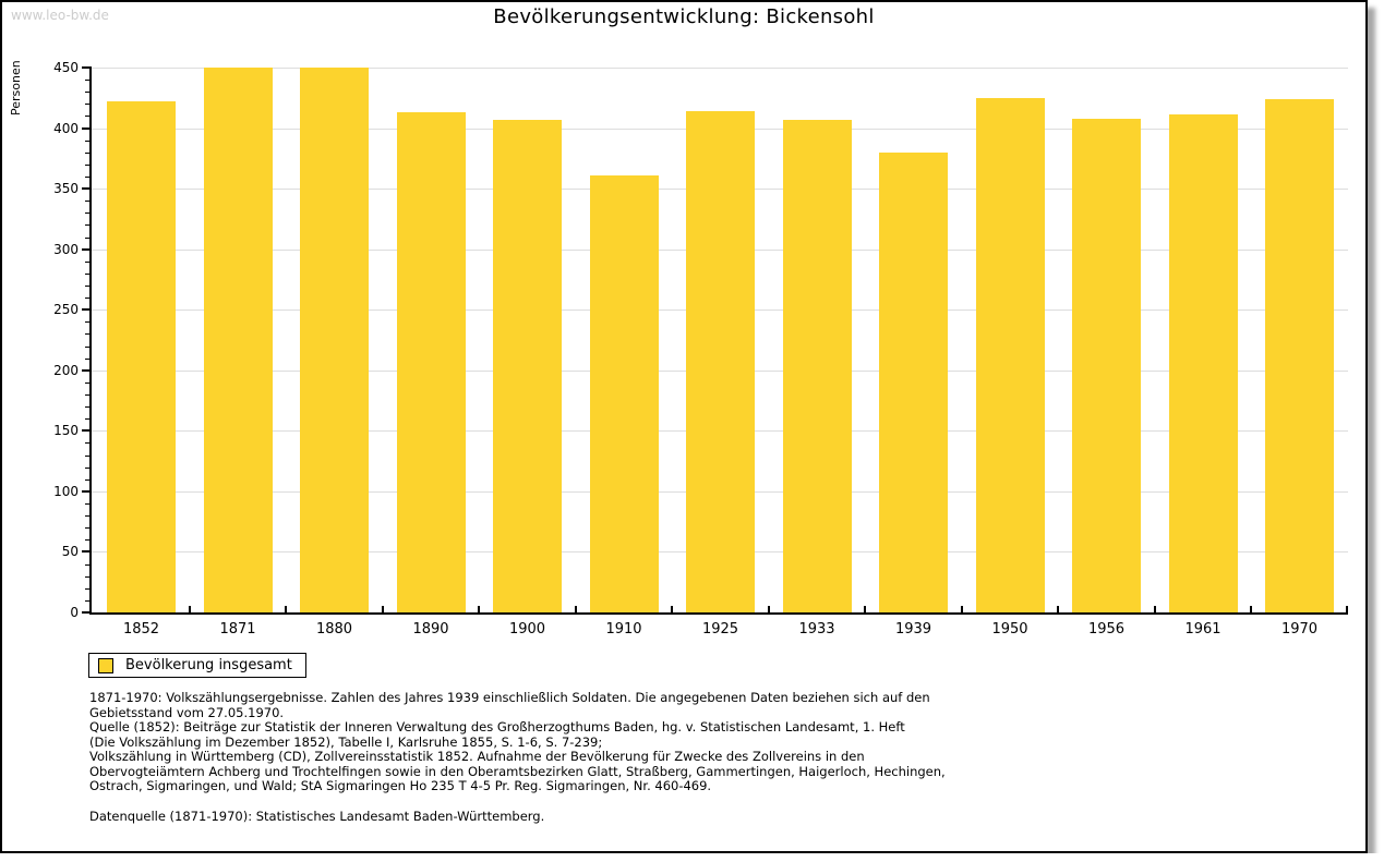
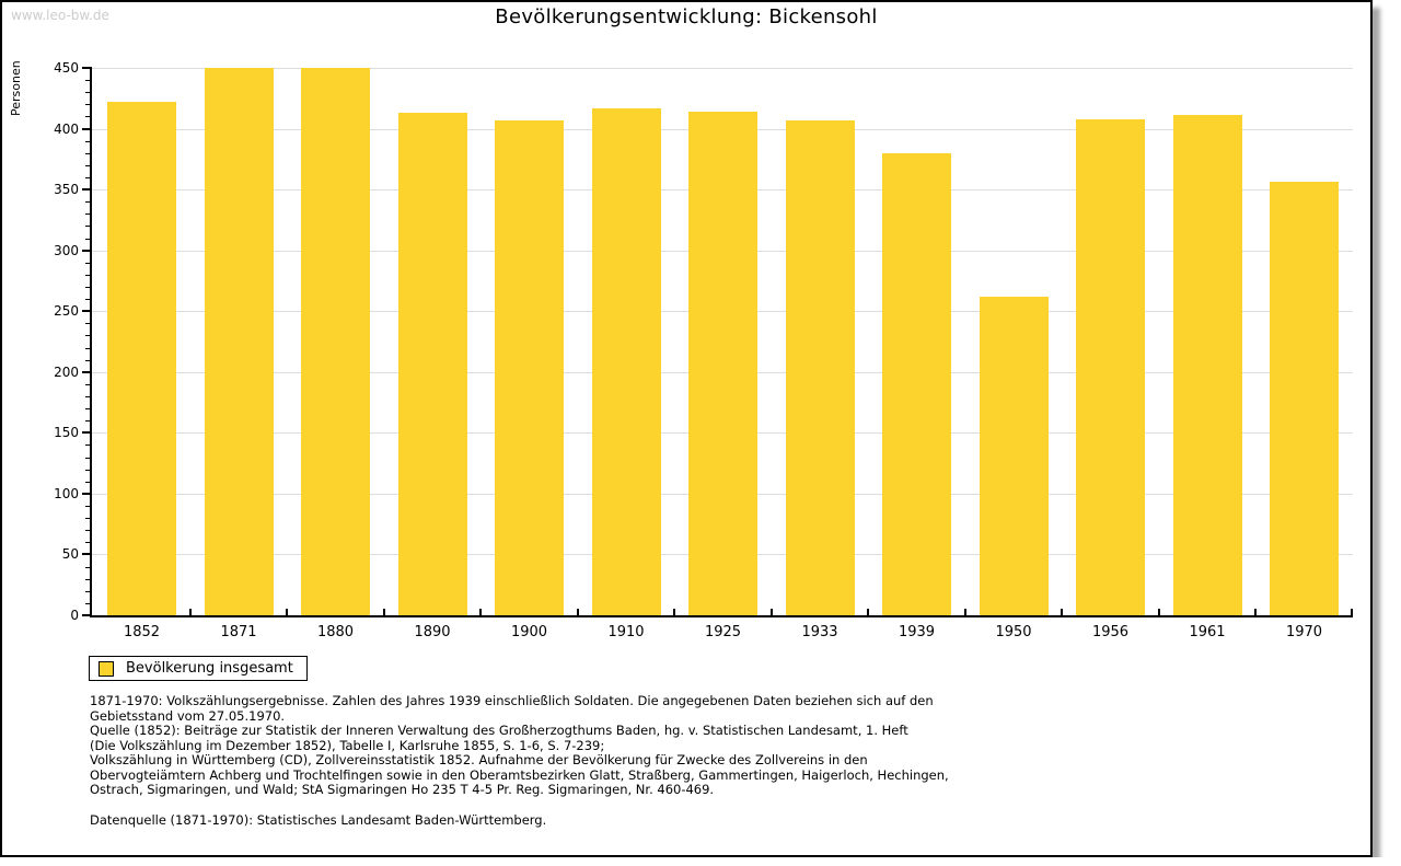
1910: 361 -> 417
1950: 425 -> 262
1970: 424 -> 356
